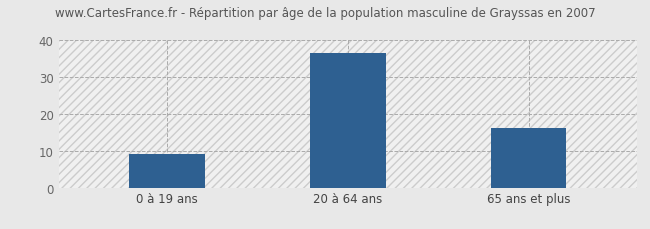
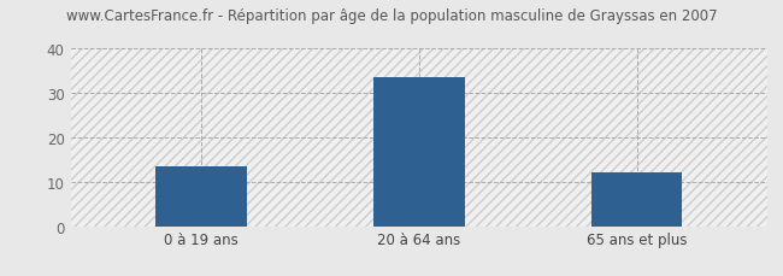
0 à 19 ans: 9.2 -> 13.5
20 à 64 ans: 36.5 -> 33.5
65 ans et plus: 16.3 -> 12.0
